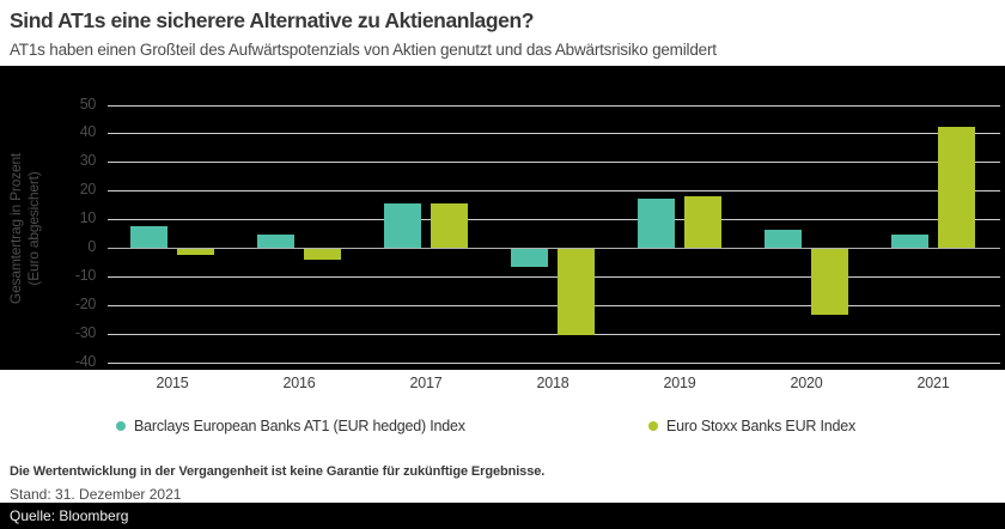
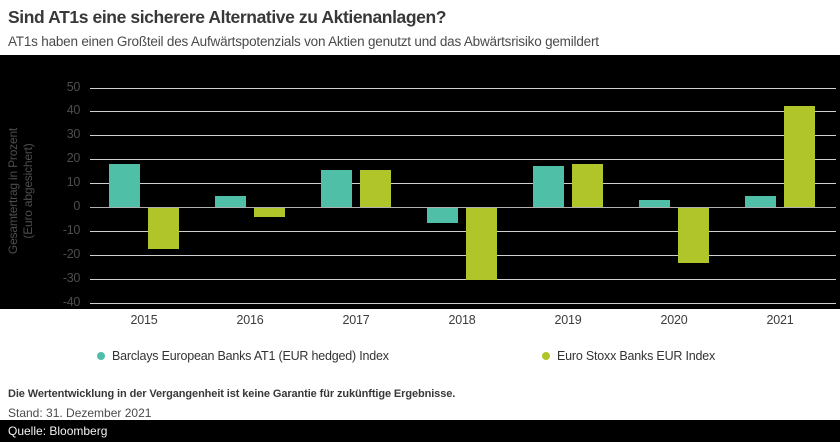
Barclays European Banks AT1 (EUR hedged) Index/2015: 8 -> 18
Euro Stoxx Banks EUR Index/2015: -2 -> -17
Barclays European Banks AT1 (EUR hedged) Index/2020: 6 -> 3
